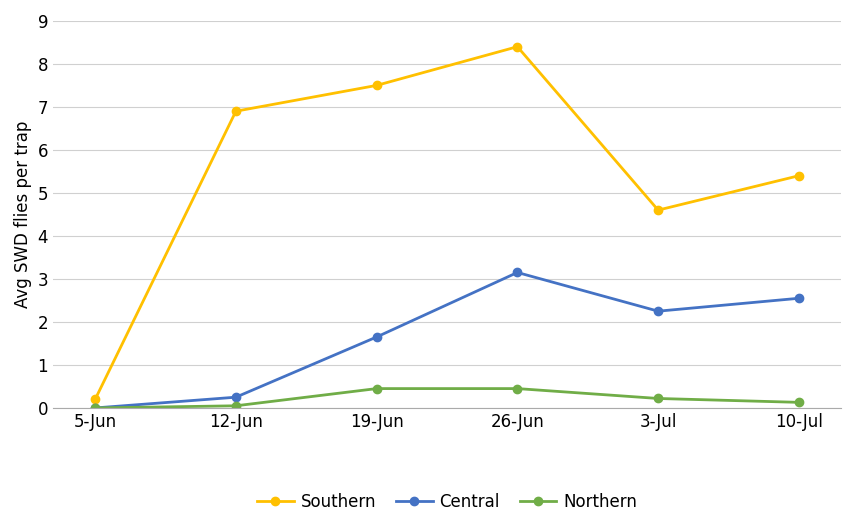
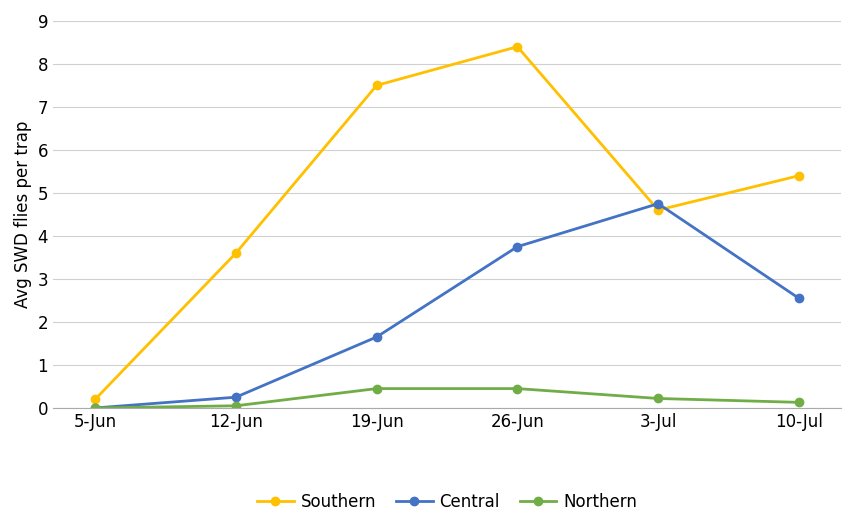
Southern/12-Jun: 6.9 -> 3.6
Central/26-Jun: 3.15 -> 3.75
Central/3-Jul: 2.25 -> 4.75
